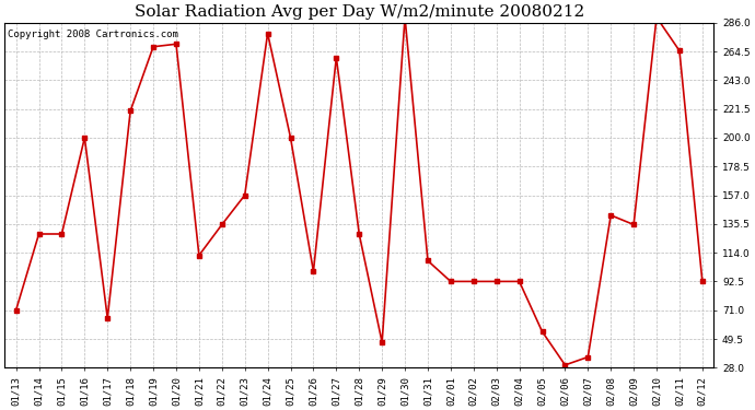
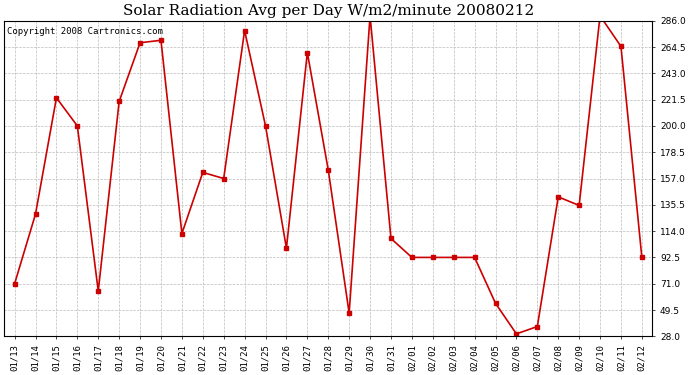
01/15: 128 -> 223
01/22: 135 -> 162
01/28: 128 -> 164
